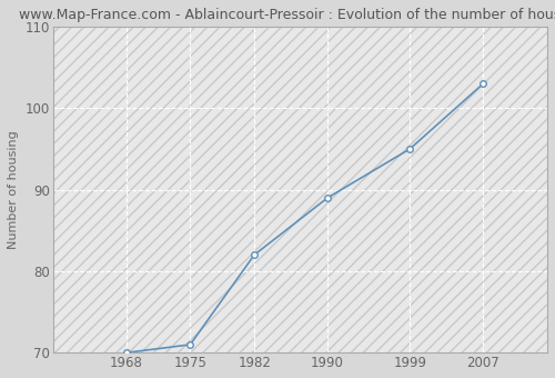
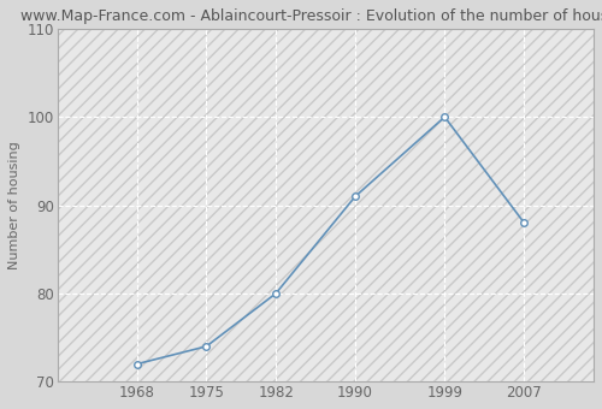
1968: 70 -> 72
1975: 71 -> 74
1982: 82 -> 80
1990: 89 -> 91
1999: 95 -> 100
2007: 103 -> 88
